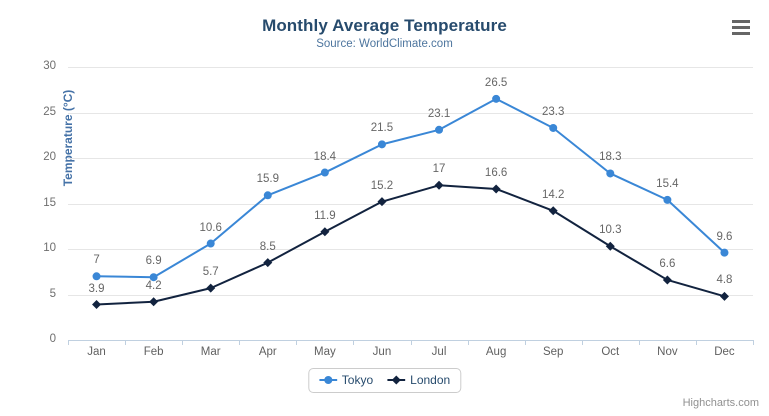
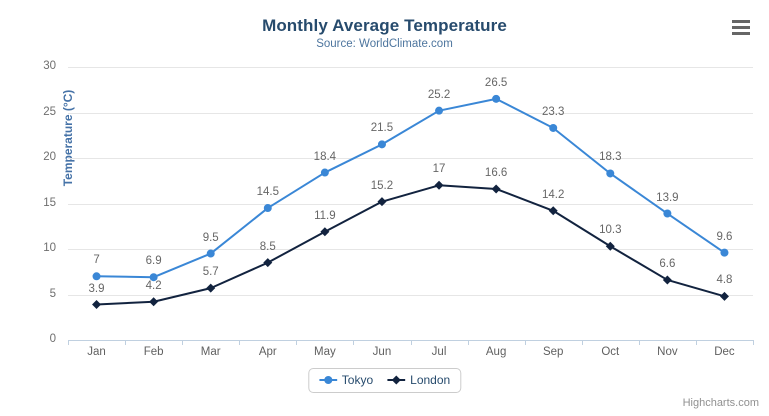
Tokyo/Mar: 10.6 -> 9.5
Tokyo/Apr: 15.9 -> 14.5
Tokyo/Jul: 23.1 -> 25.2
Tokyo/Nov: 15.4 -> 13.9
